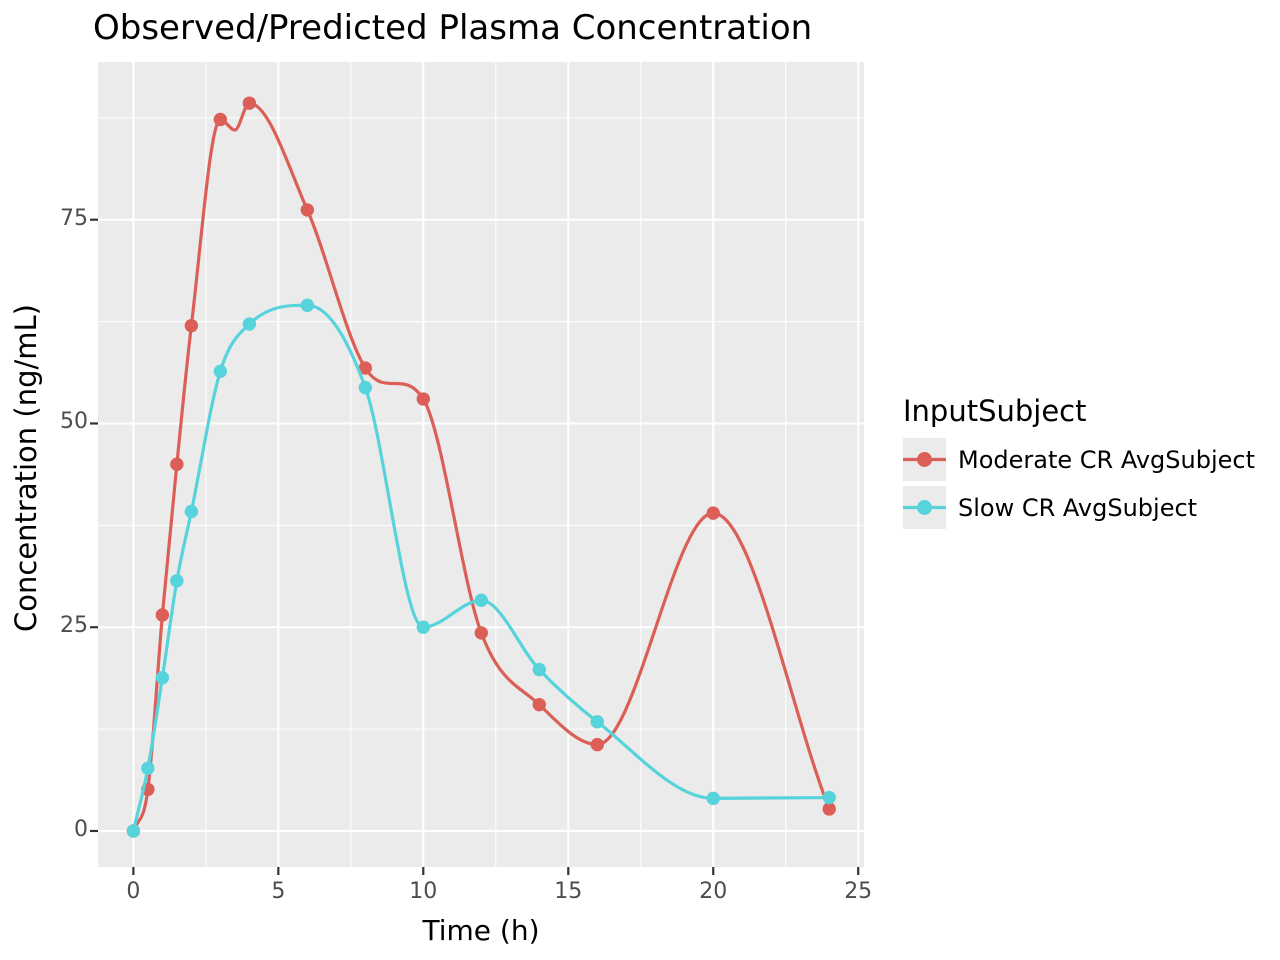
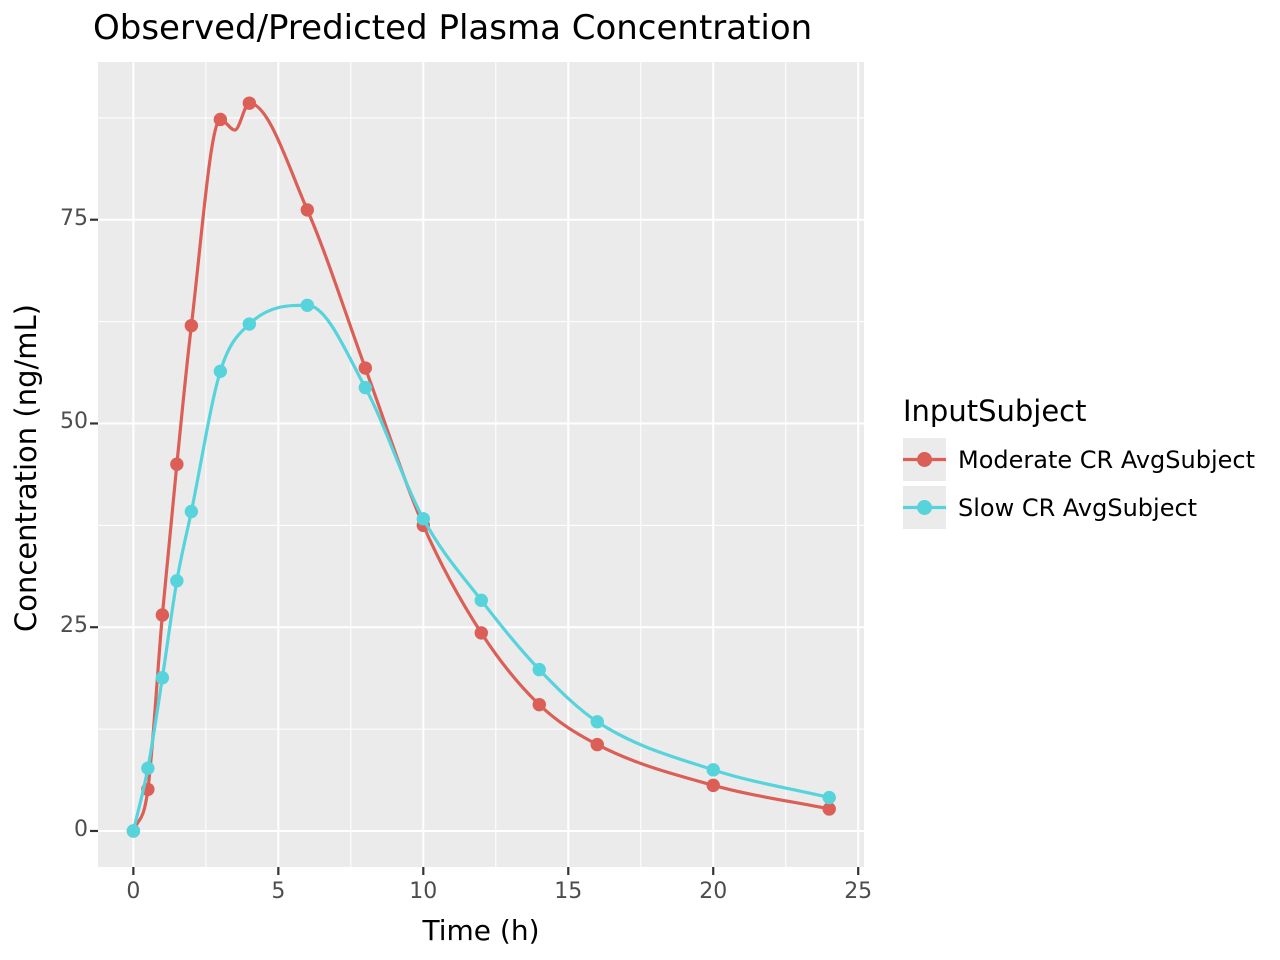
Moderate CR AvgSubject/10: 53 -> 38
Slow CR AvgSubject/10: 25 -> 38
Moderate CR AvgSubject/20: 39 -> 6
Slow CR AvgSubject/20: 4 -> 8
